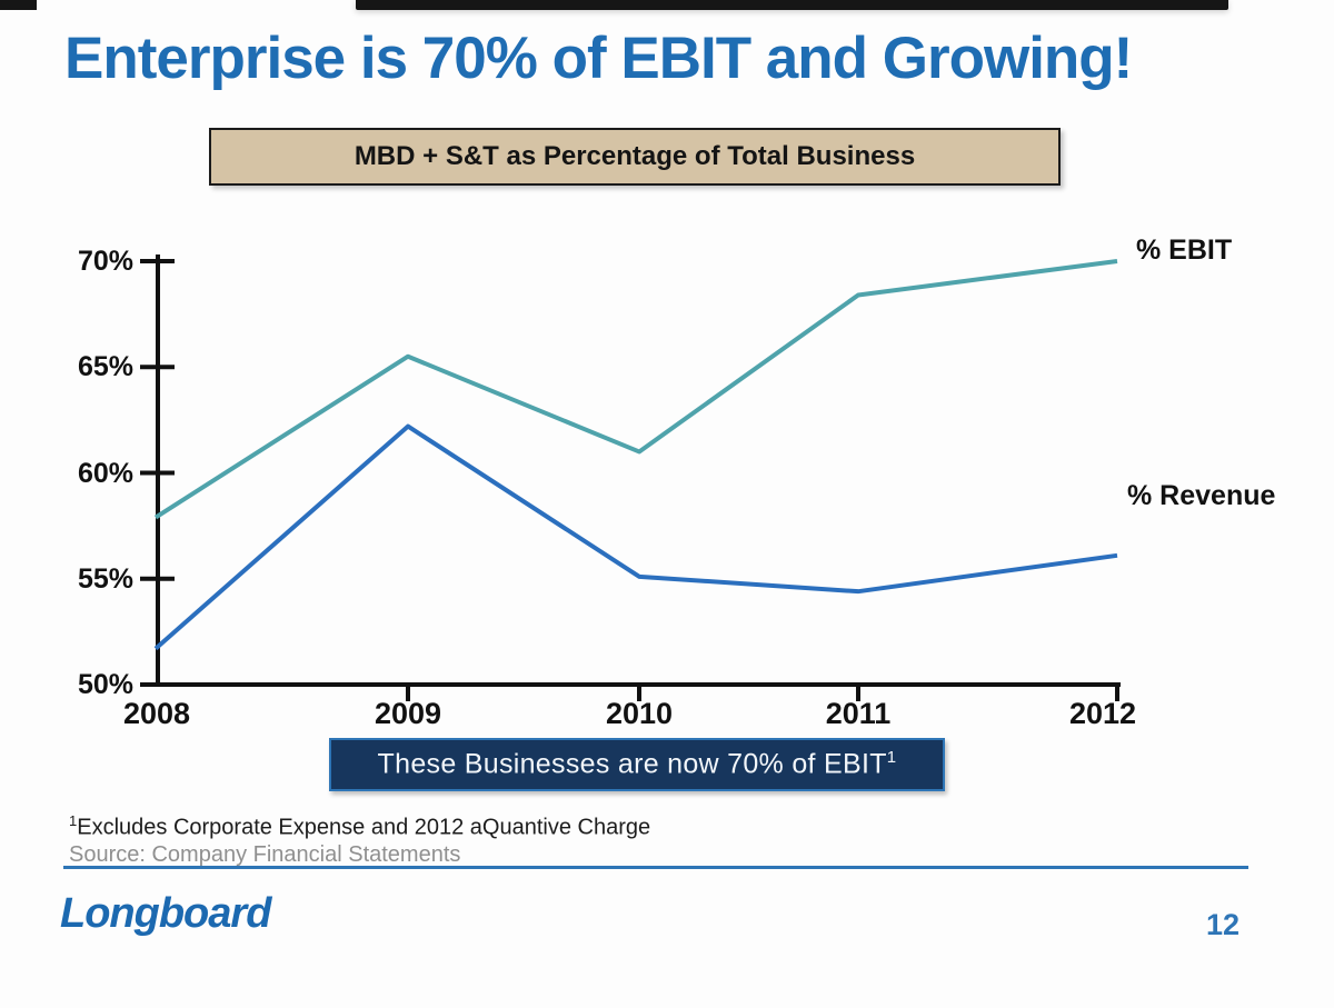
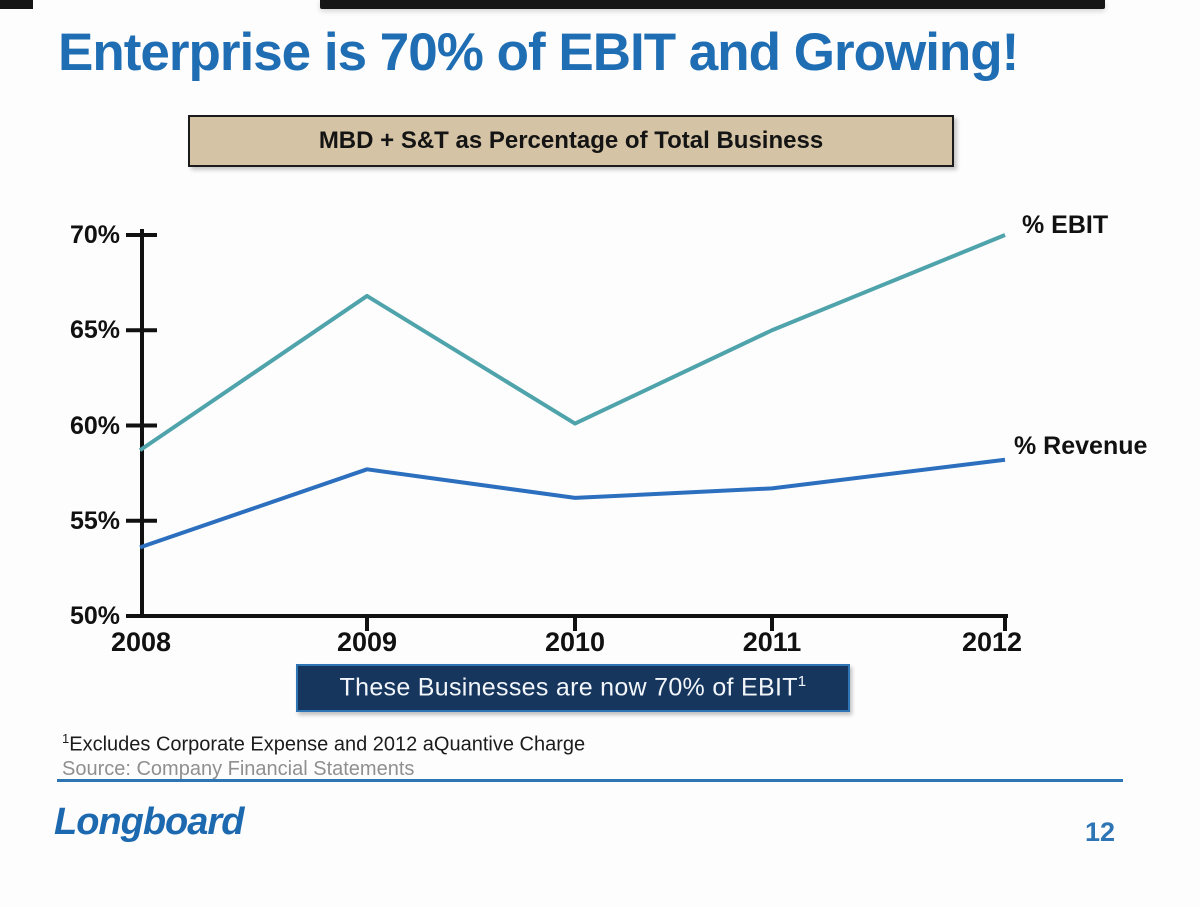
% EBIT/2008: 57.9% -> 58.7%
% Revenue/2008: 51.7% -> 53.6%
% EBIT/2009: 65.5% -> 66.8%
% Revenue/2009: 62.2% -> 57.7%
% EBIT/2010: 61.0% -> 60.1%
% Revenue/2010: 55.1% -> 56.2%
% EBIT/2011: 68.4% -> 65.0%
% Revenue/2011: 54.4% -> 56.7%
% Revenue/2012: 56.1% -> 58.2%
